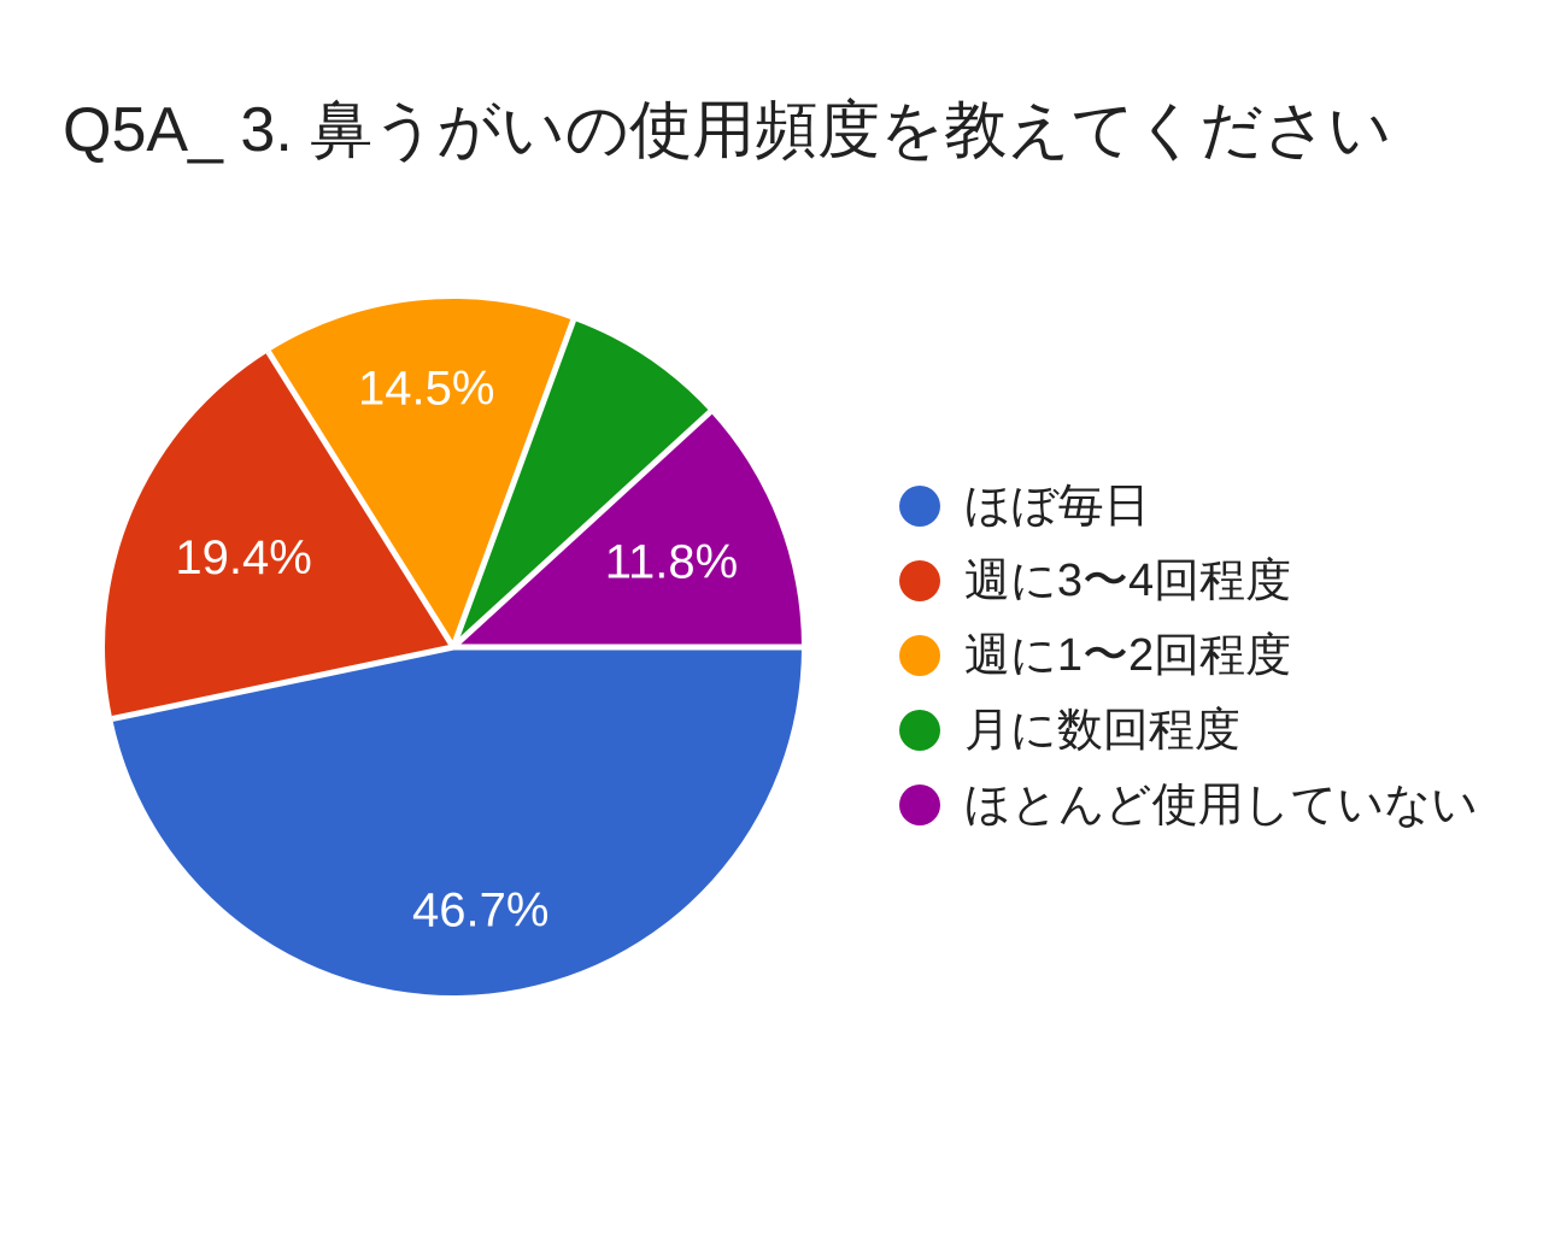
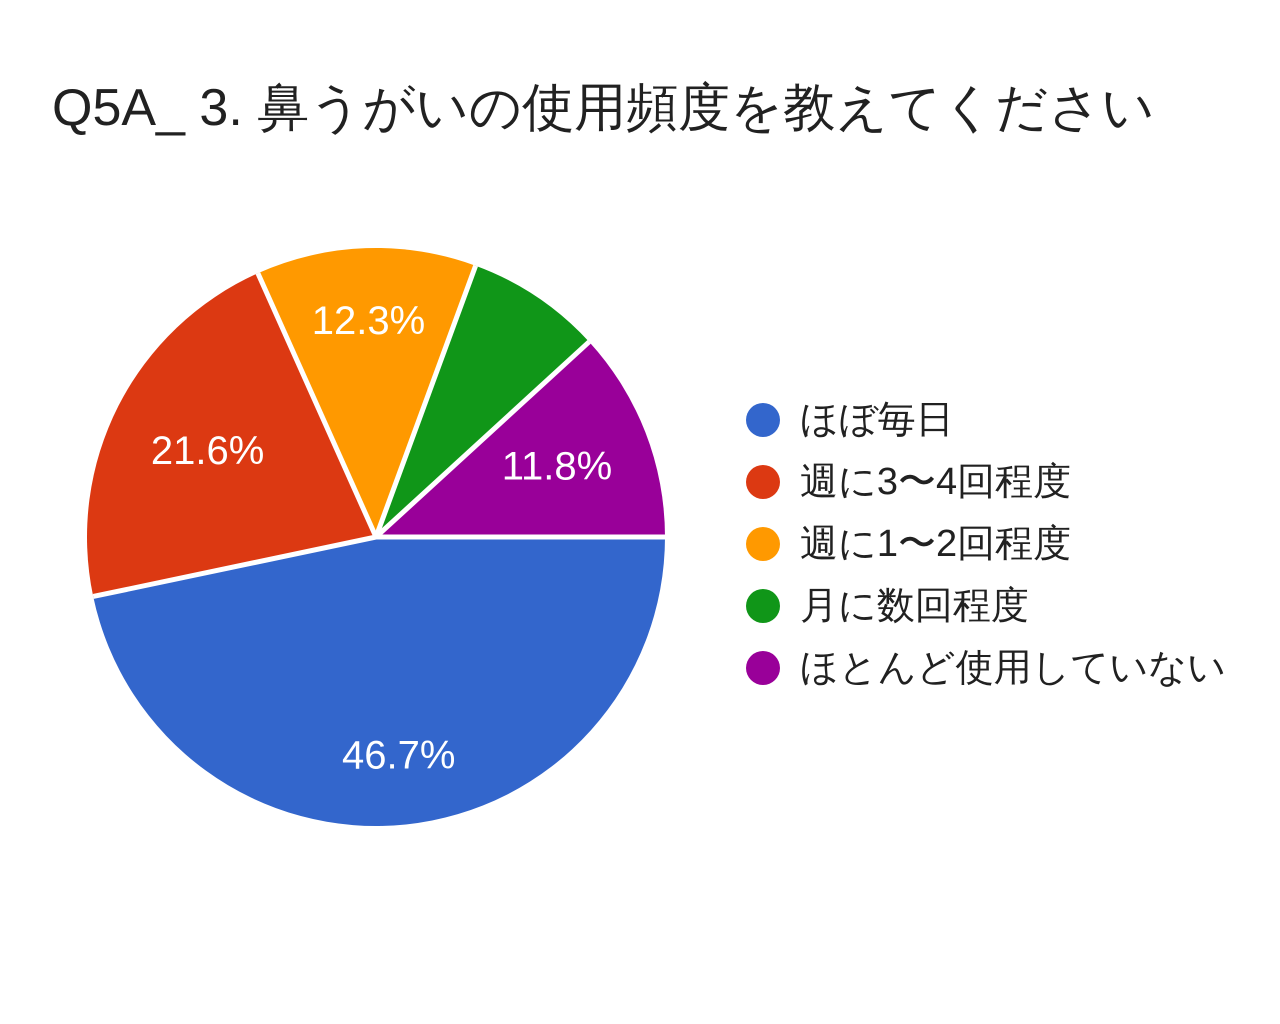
週に3〜4回程度: 19.4% -> 21.6%
週に1〜2回程度: 14.5% -> 12.3%
